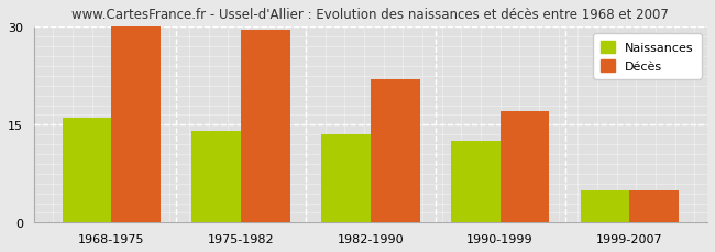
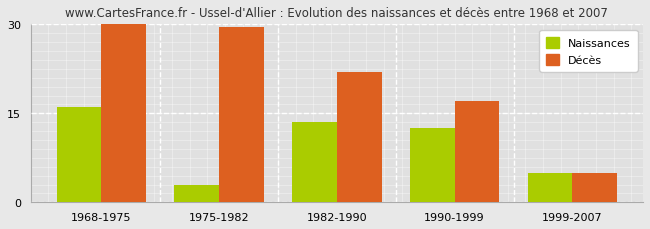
Naissances/1975-1982: 14.0 -> 3.0
